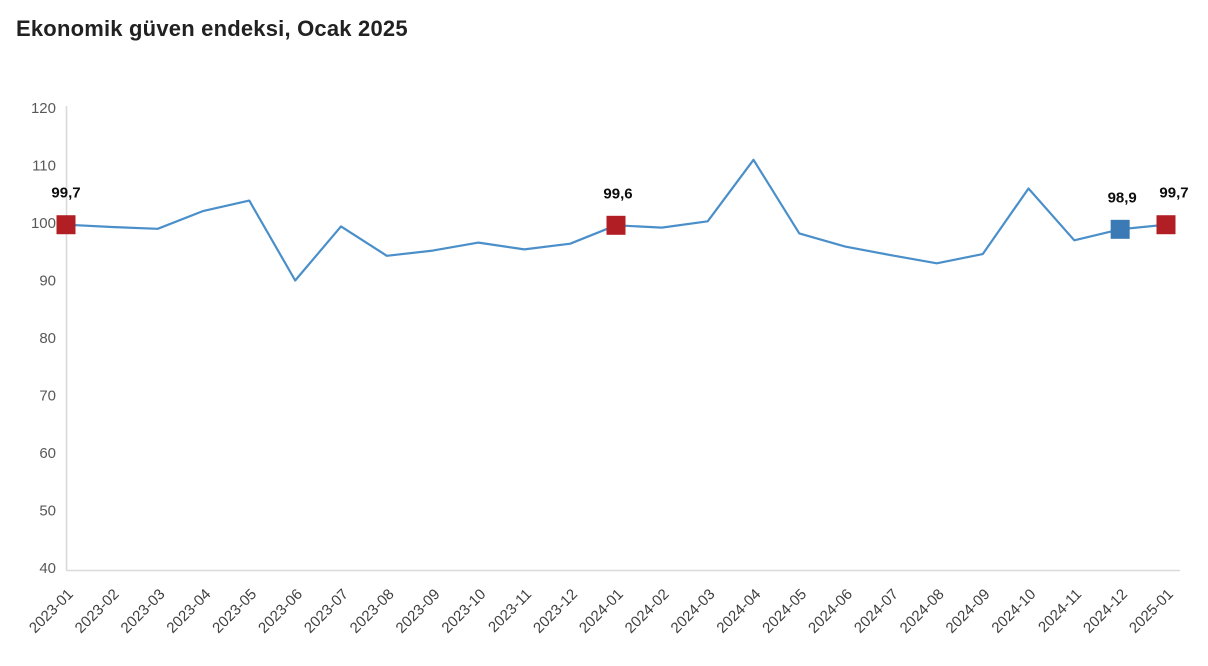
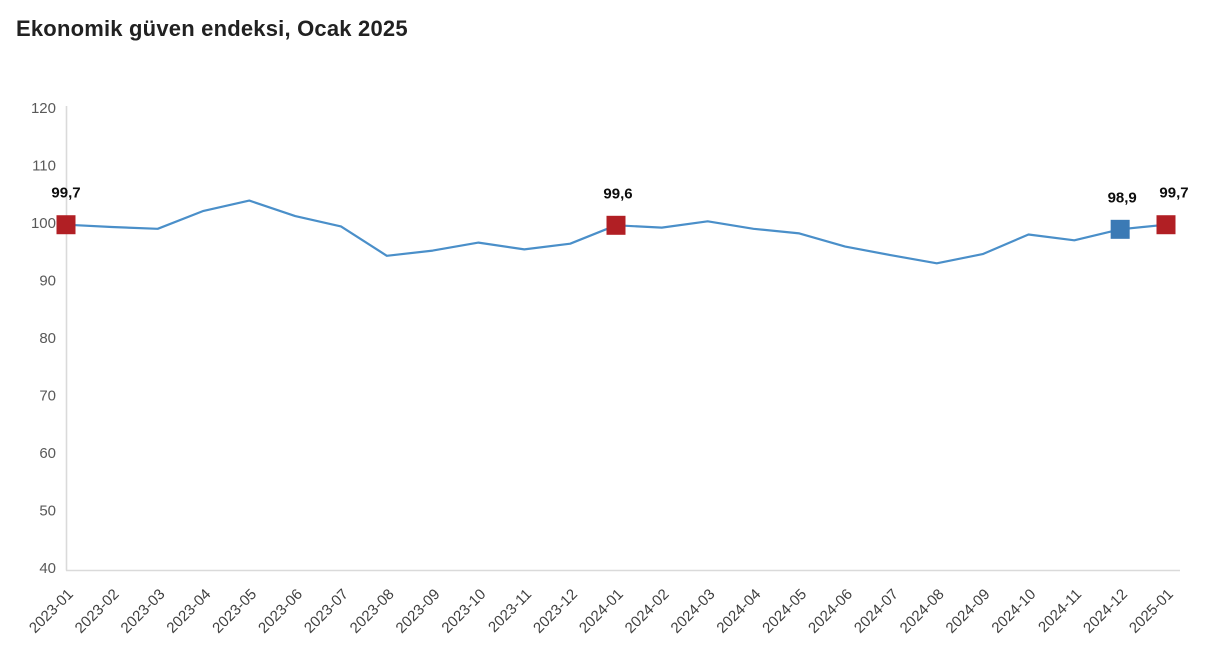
2023-06: 90 -> 101
2024-04: 111 -> 99
2024-10: 106 -> 98
